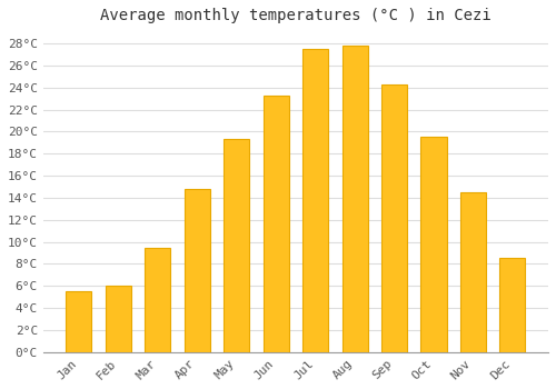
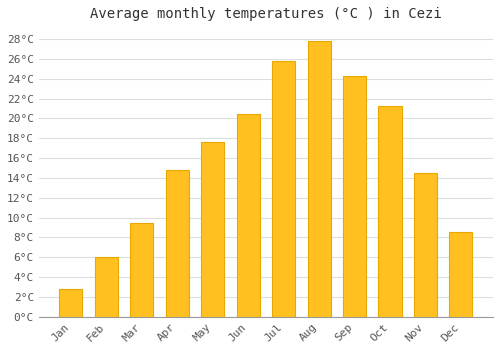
Jan: 5.5°C -> 2.8°C
May: 19.3°C -> 17.6°C
Jun: 23.3°C -> 20.4°C
Jul: 27.5°C -> 25.8°C
Oct: 19.5°C -> 21.2°C
